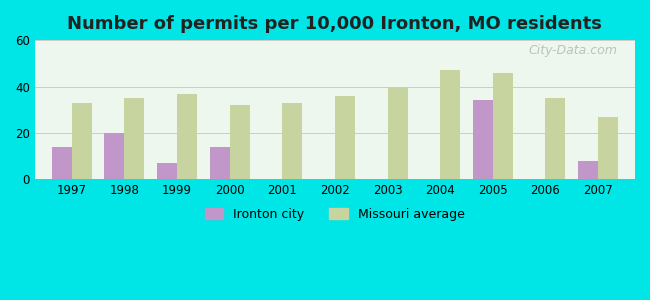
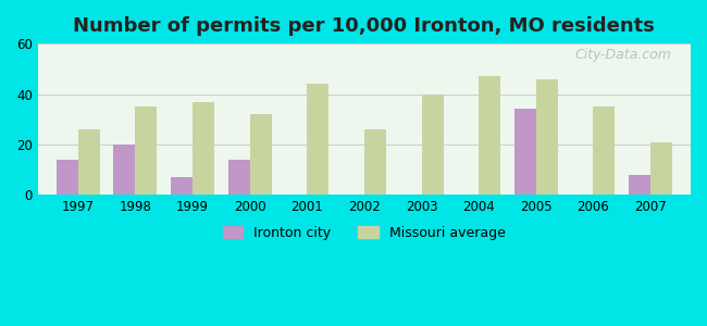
Missouri average/1997: 33 -> 26
Missouri average/2001: 33 -> 44
Missouri average/2002: 36 -> 26
Missouri average/2007: 27 -> 21
